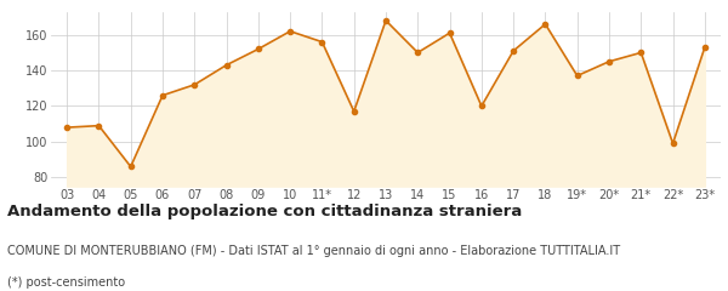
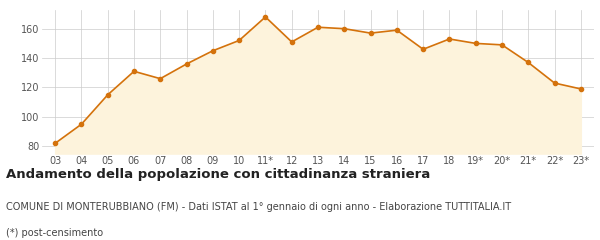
03: 108 -> 82
04: 109 -> 95
05: 86 -> 115
06: 126 -> 131
07: 132 -> 126
08: 143 -> 136
09: 152 -> 145
10: 162 -> 152
11*: 156 -> 168
12: 117 -> 151
13: 168 -> 161
14: 150 -> 160
15: 161 -> 157
16: 120 -> 159
17: 151 -> 146
18: 166 -> 153
19*: 137 -> 150
20*: 145 -> 149
21*: 150 -> 137
22*: 99 -> 123
23*: 153 -> 119
